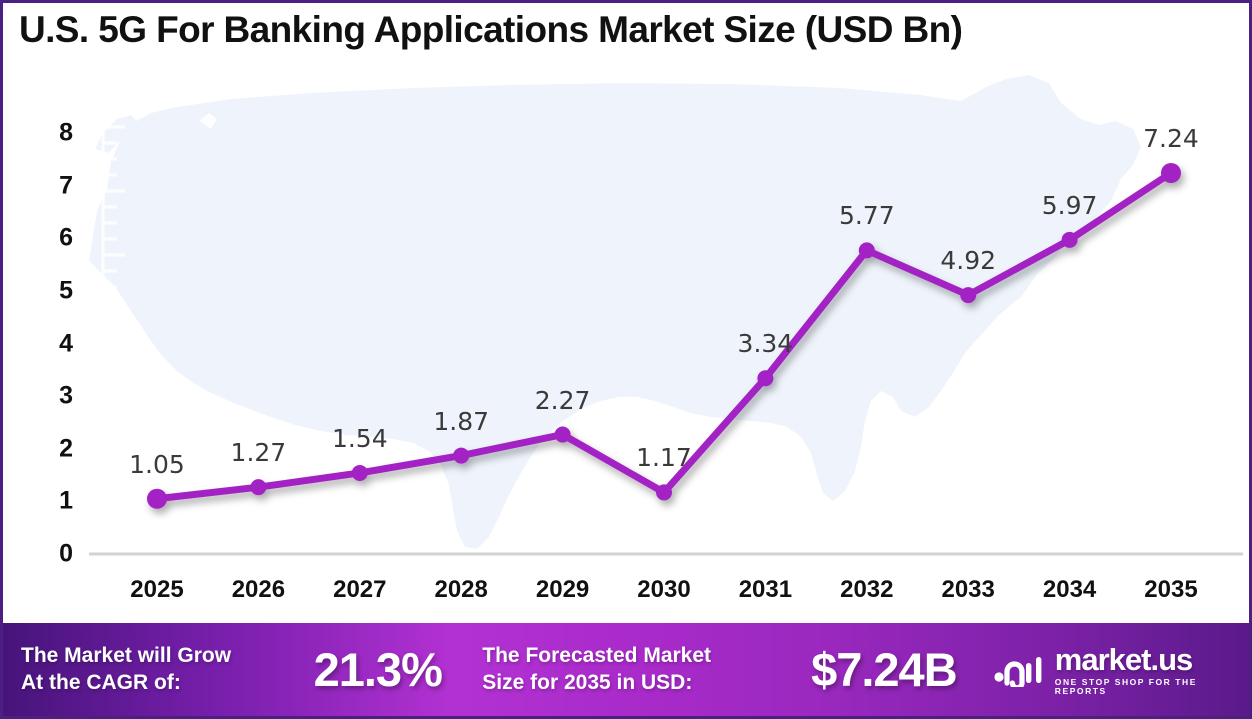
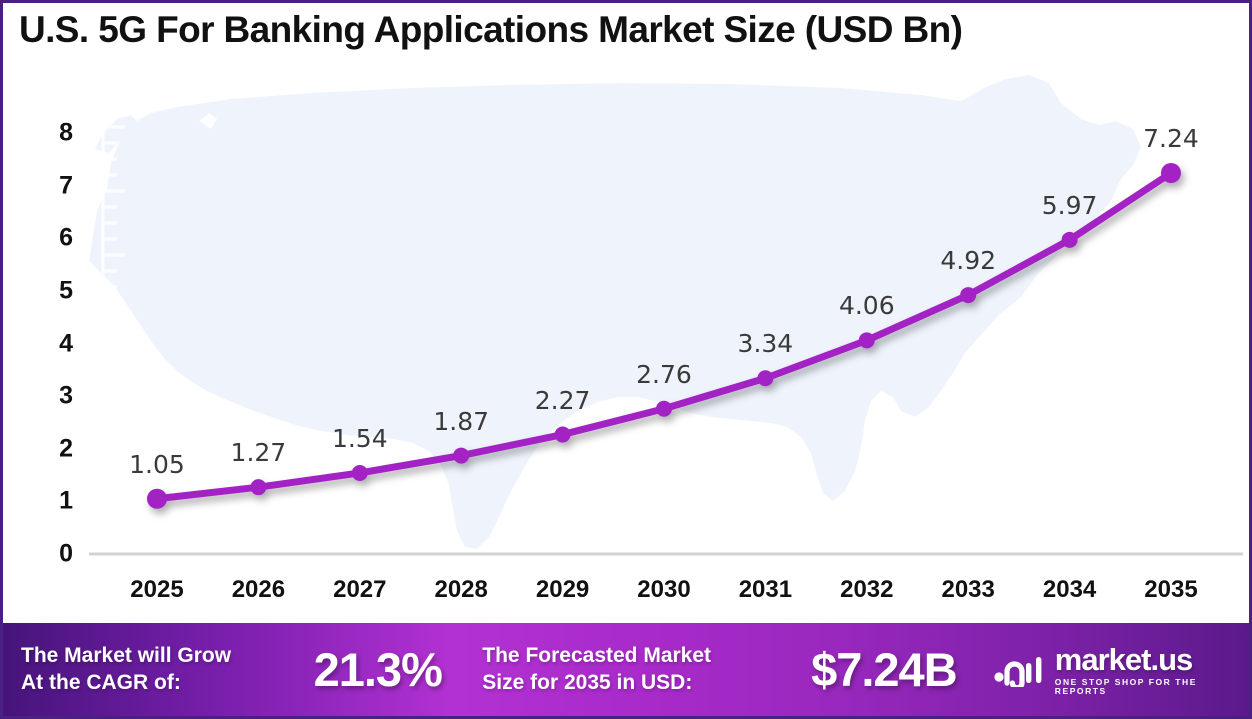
2030: 1.17 -> 2.76
2032: 5.77 -> 4.06
